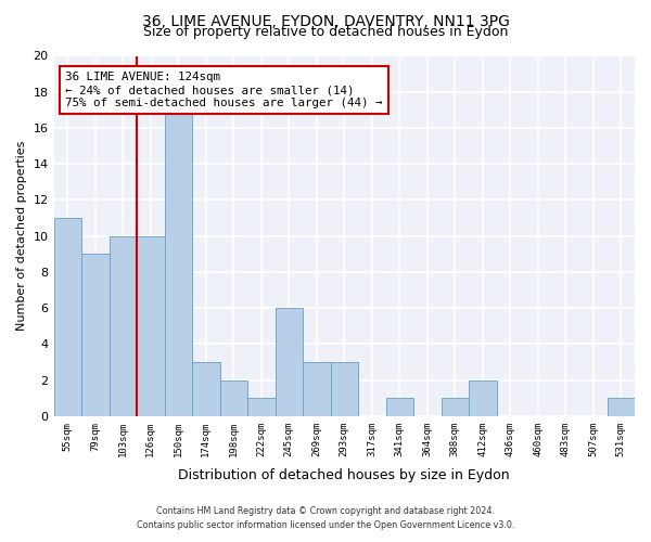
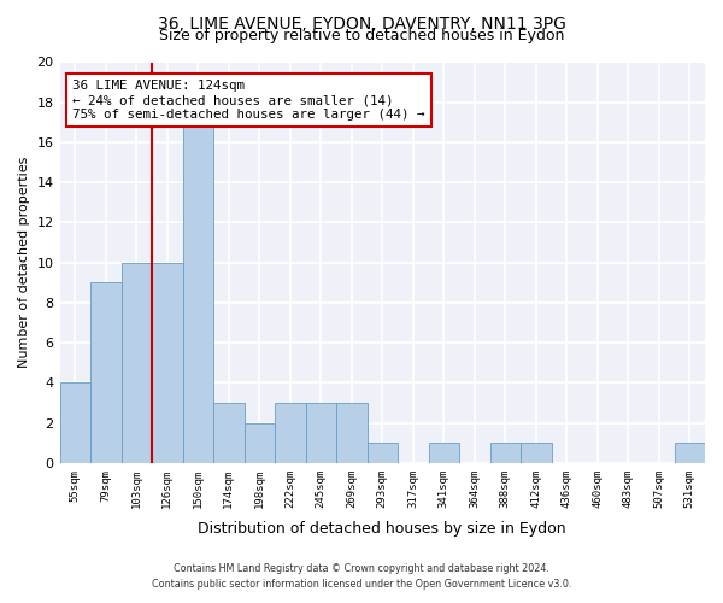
55sqm: 11 -> 4
222sqm: 1 -> 3
245sqm: 6 -> 3
293sqm: 3 -> 1
412sqm: 2 -> 1
